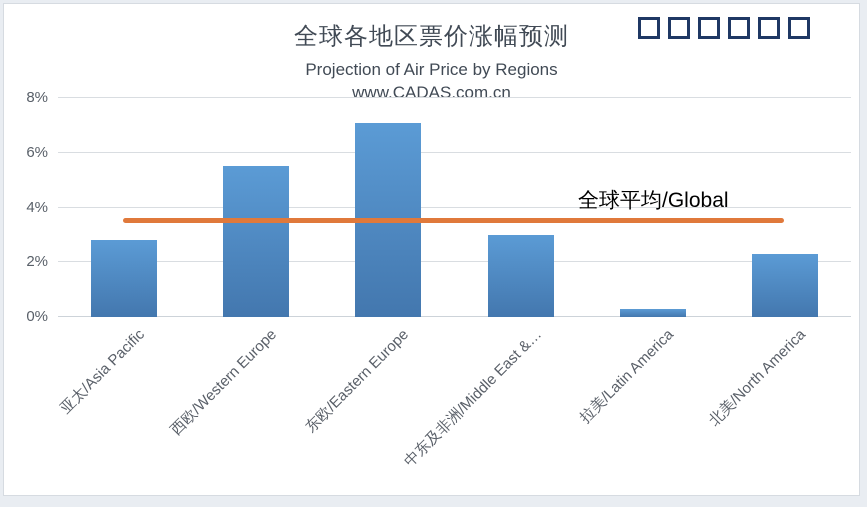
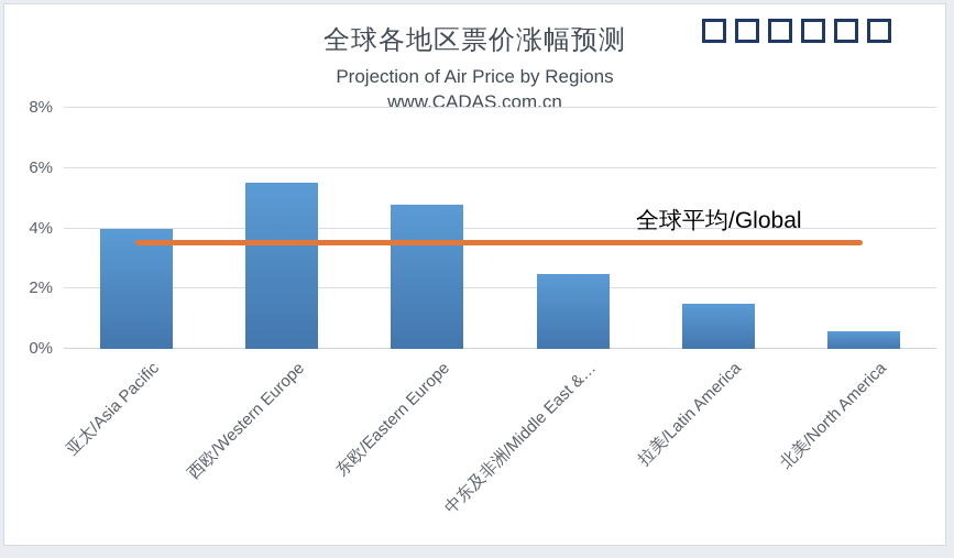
亚太/Asia Pacific: 2.8% -> 4.0%
东欧/Eastern Europe: 7.1% -> 4.8%
中东及非洲/Middle East &…: 3.0% -> 2.5%
拉美/Latin America: 0.3% -> 1.5%
北美/North America: 2.3% -> 0.6%
